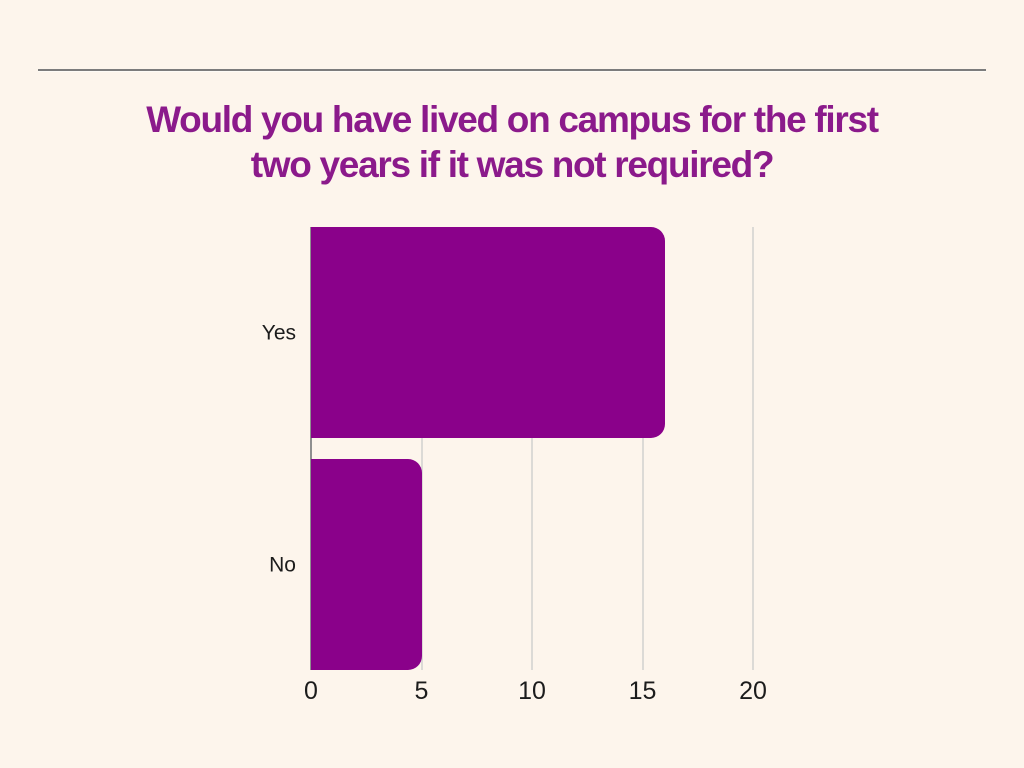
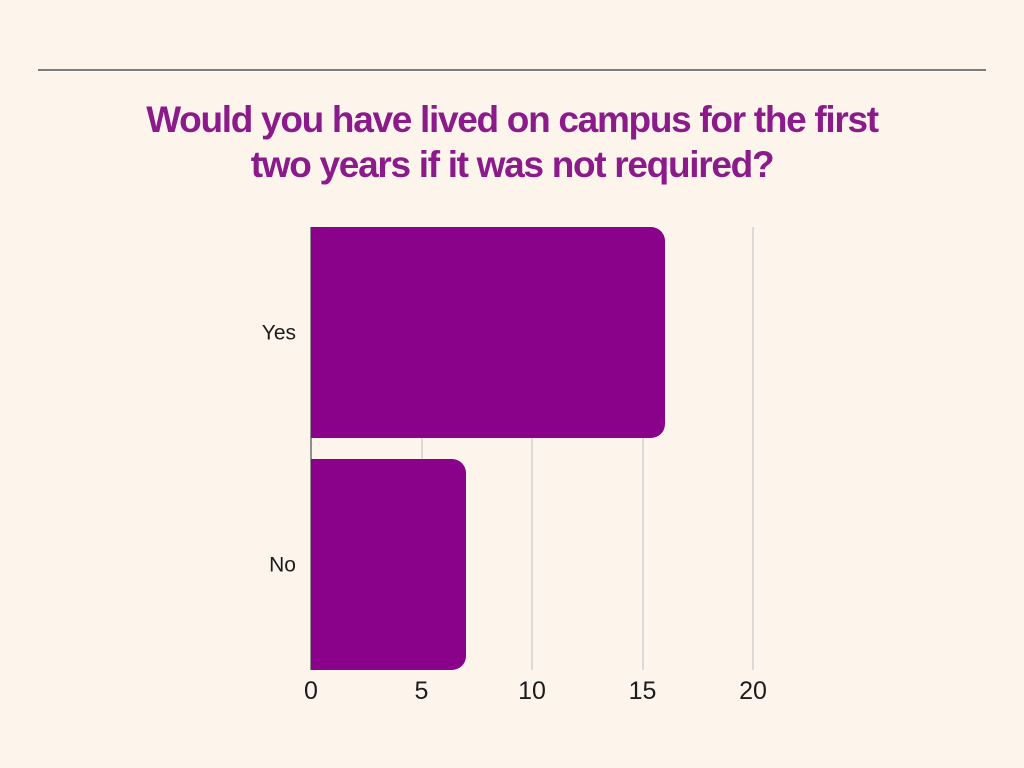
No: 5 -> 7
